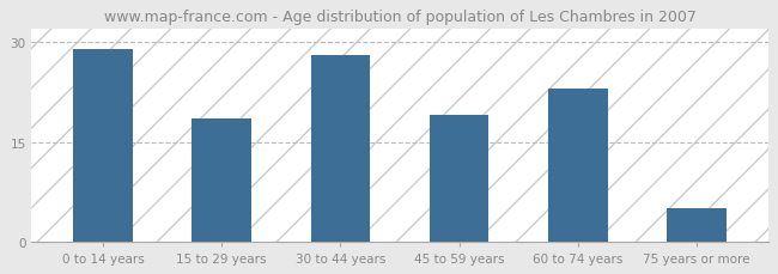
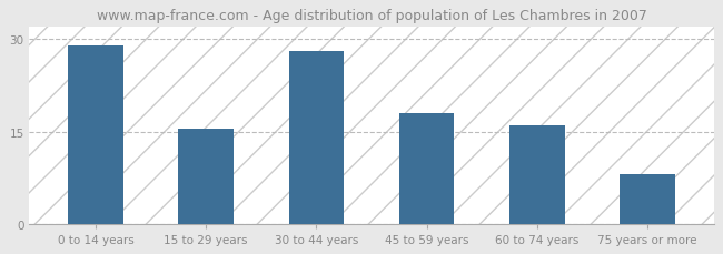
15 to 29 years: 18.6 -> 15.5
45 to 59 years: 19.0 -> 18.0
60 to 74 years: 23.0 -> 16.0
75 years or more: 5.0 -> 8.0
